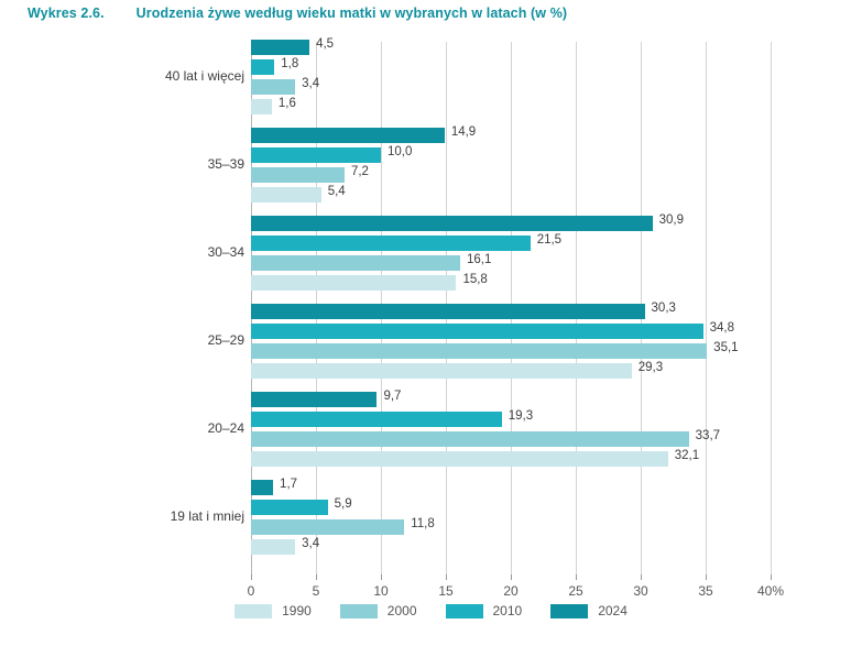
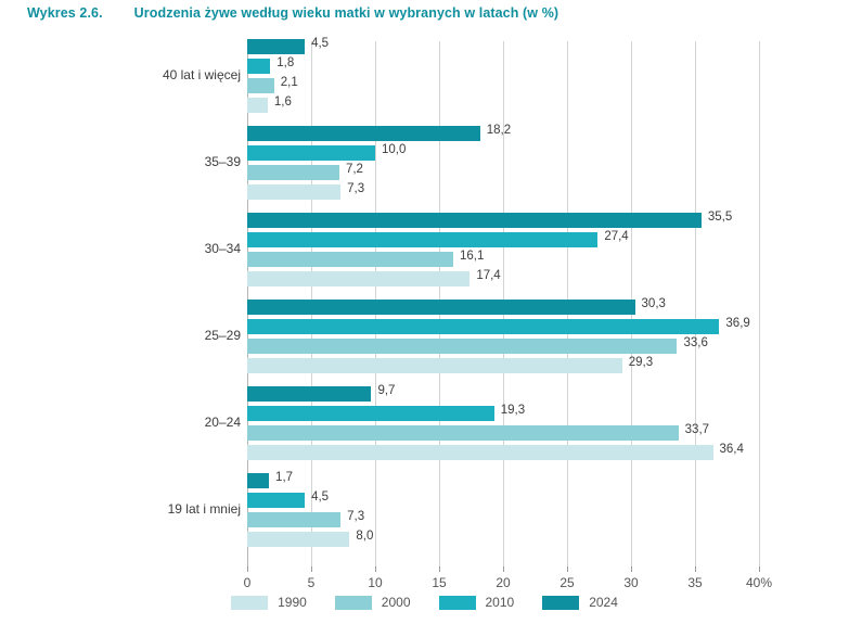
2000/40 lat i więcej: 3,4 -> 2,1
1990/35–39: 5,4 -> 7,3
2024/35–39: 14,9 -> 18,2
1990/30–34: 15,8 -> 17,4
2010/30–34: 21,5 -> 27,4
2024/30–34: 30,9 -> 35,5
2000/25–29: 35,1 -> 33,6
2010/25–29: 34,8 -> 36,9
1990/20–24: 32,1 -> 36,4
1990/19 lat i mniej: 3,4 -> 8,0
2000/19 lat i mniej: 11,8 -> 7,3
2010/19 lat i mniej: 5,9 -> 4,5
